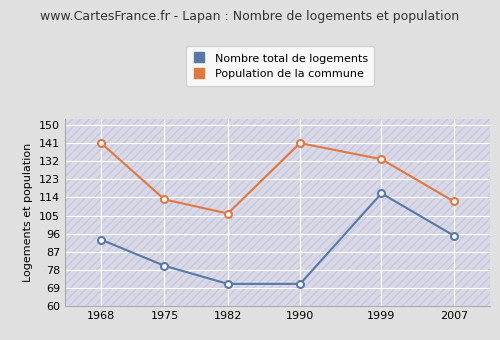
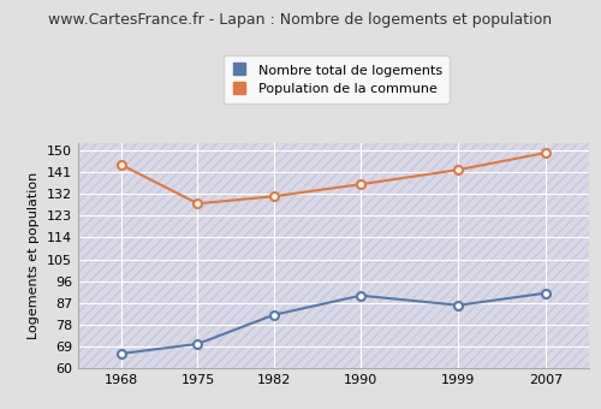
Nombre total de logements/1968: 93 -> 66
Population de la commune/1968: 141 -> 144
Nombre total de logements/1975: 80 -> 70
Population de la commune/1975: 113 -> 128
Nombre total de logements/1982: 71 -> 82
Population de la commune/1982: 106 -> 131
Nombre total de logements/1990: 71 -> 90
Population de la commune/1990: 141 -> 136
Nombre total de logements/1999: 116 -> 86
Population de la commune/1999: 133 -> 142
Nombre total de logements/2007: 95 -> 91
Population de la commune/2007: 112 -> 149
